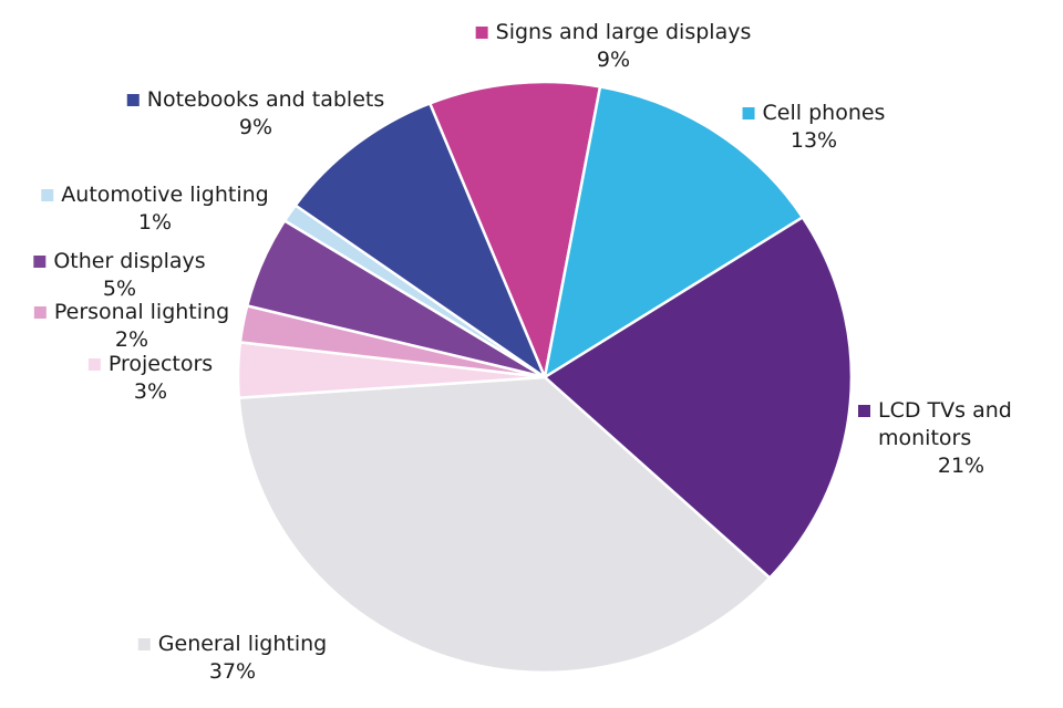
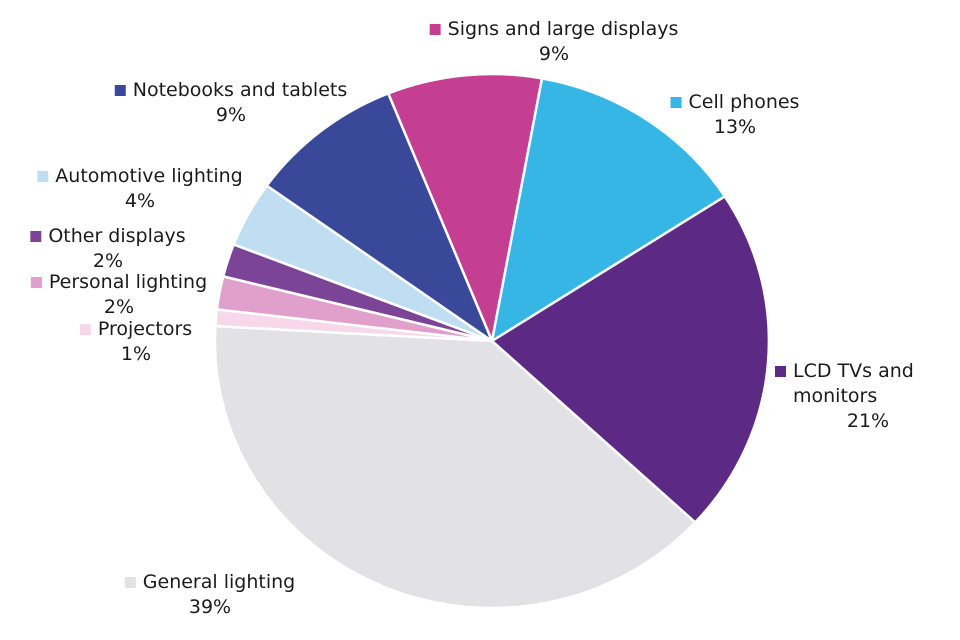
General lighting: 37% -> 39%
Projectors: 3% -> 1%
Other displays: 5% -> 2%
Automotive lighting: 1% -> 4%
